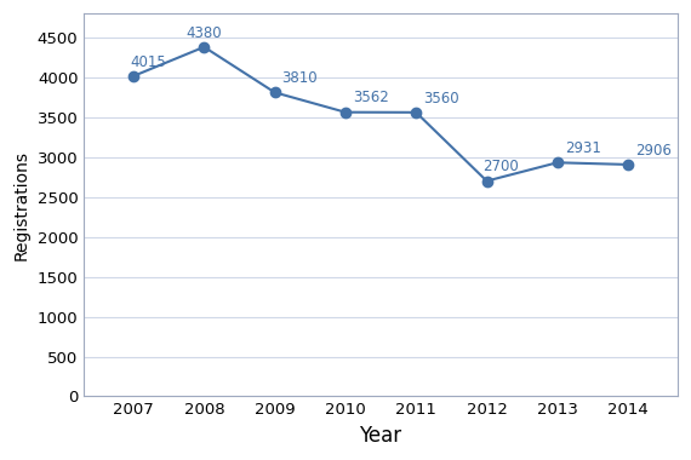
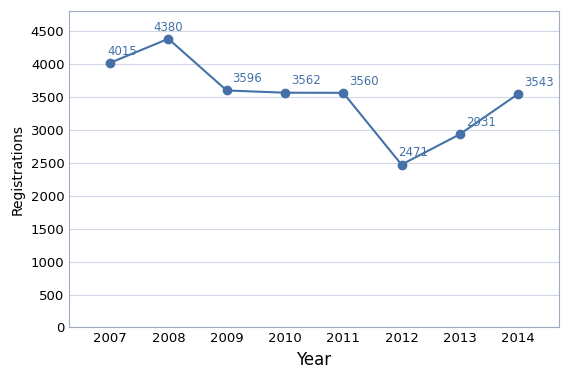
2009: 3810 -> 3596
2012: 2700 -> 2471
2014: 2906 -> 3543
